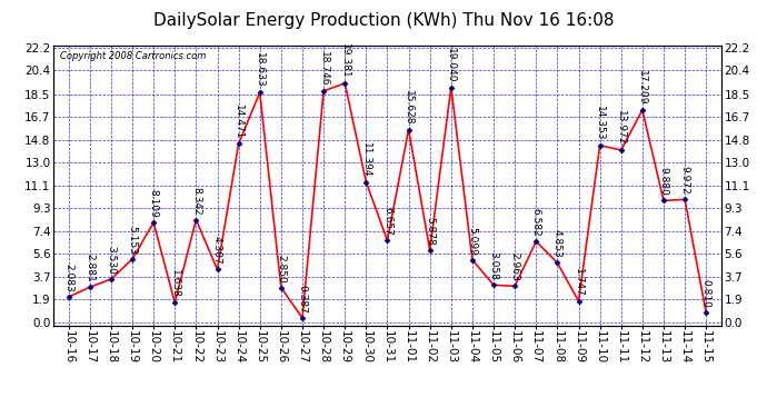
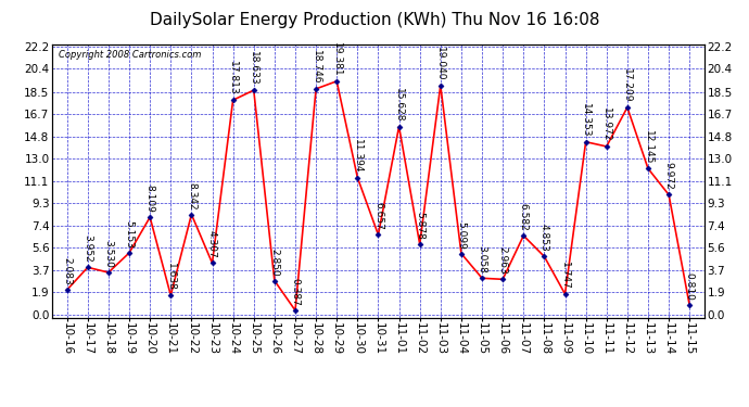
10-17: 2.881 -> 3.952
10-24: 14.471 -> 17.813
11-13: 9.880 -> 12.145
